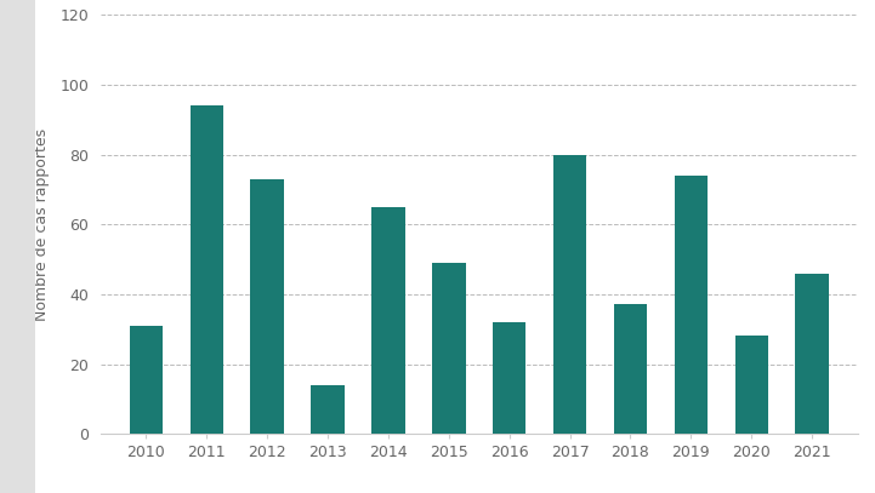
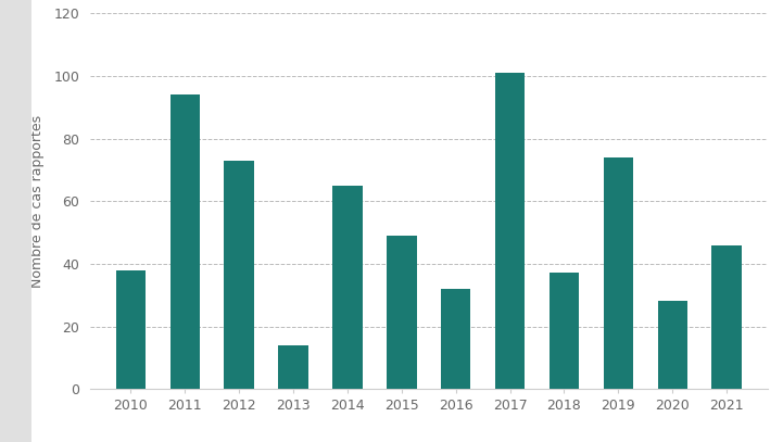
2010: 31 -> 38
2017: 80 -> 101
